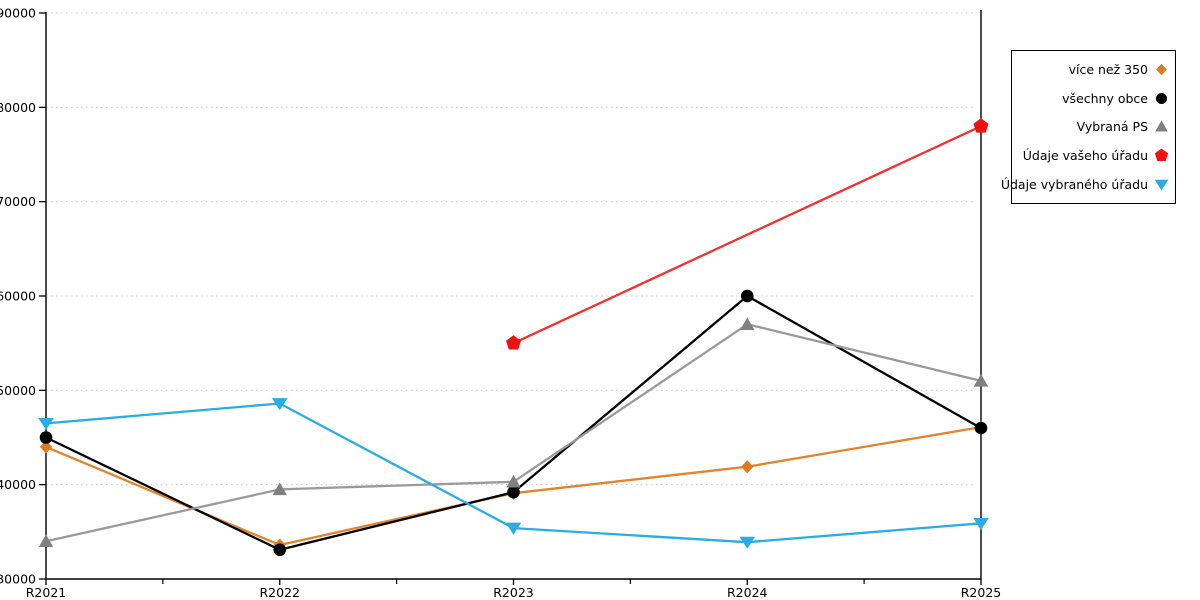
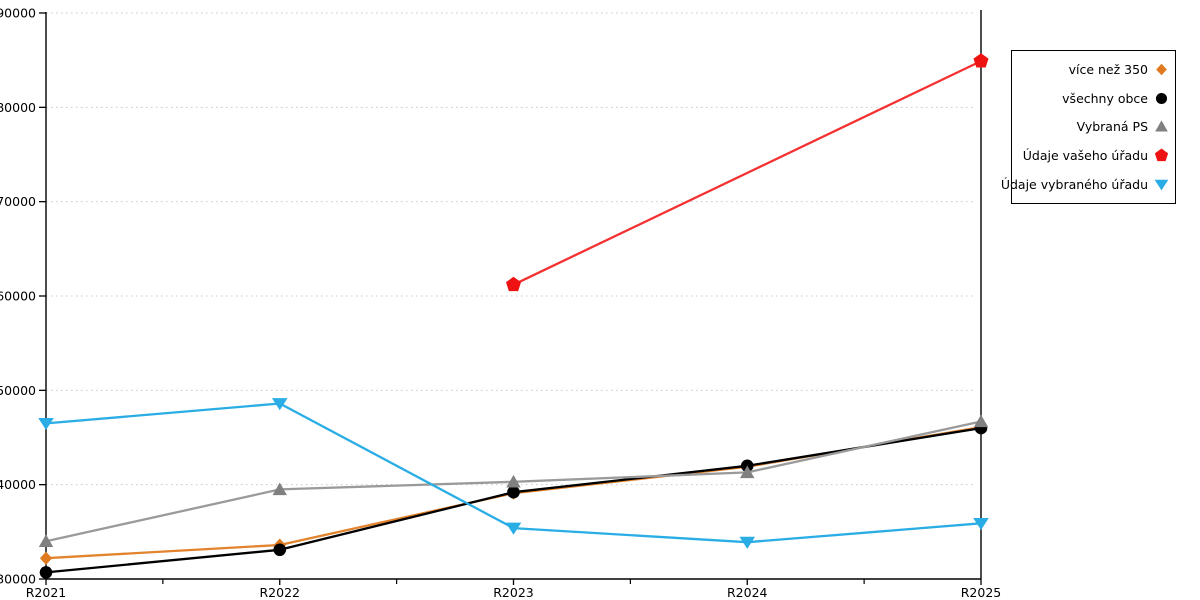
více než 350/R2021: 44000 -> 32000
všechny obce/R2021: 45000 -> 31000
Údaje vašeho úřadu/R2023: 55000 -> 61000
všechny obce/R2024: 60000 -> 42000
Vybraná PS/R2024: 57000 -> 41000
Vybraná PS/R2025: 51000 -> 47000
Údaje vašeho úřadu/R2025: 78000 -> 85000
